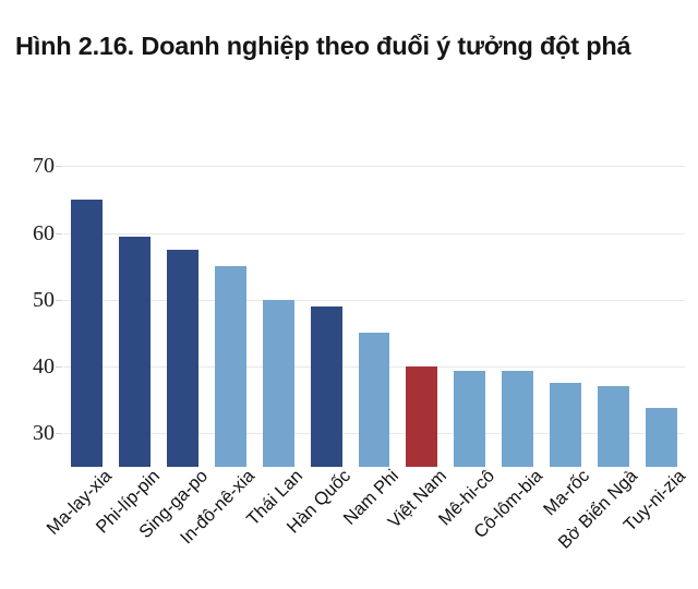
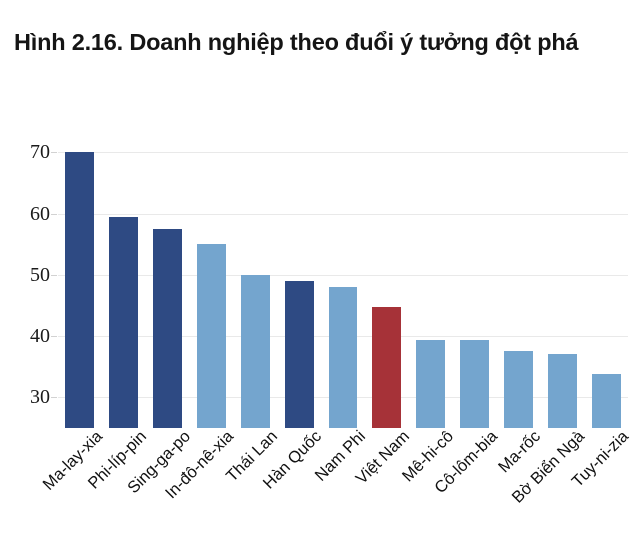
Ma-lay-xia: 65 -> 70
Nam Phi: 45 -> 48
Việt Nam: 40 -> 45
